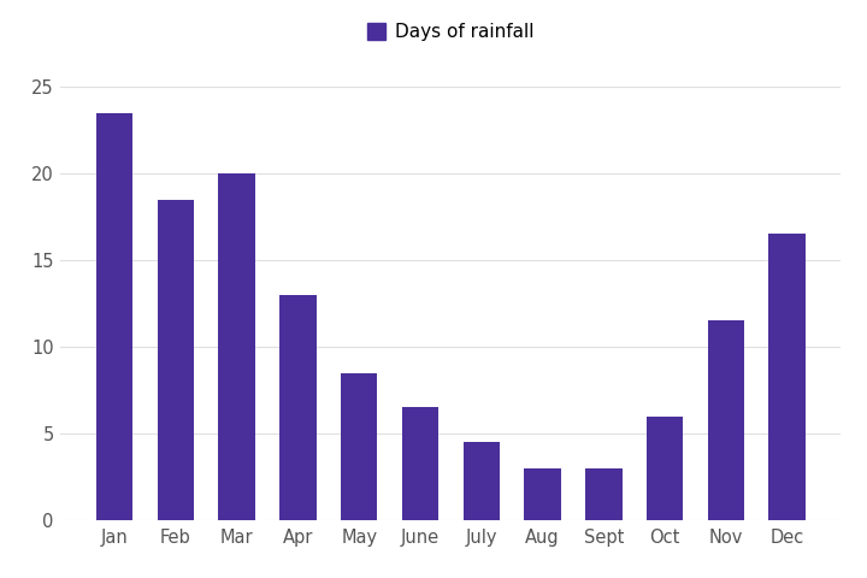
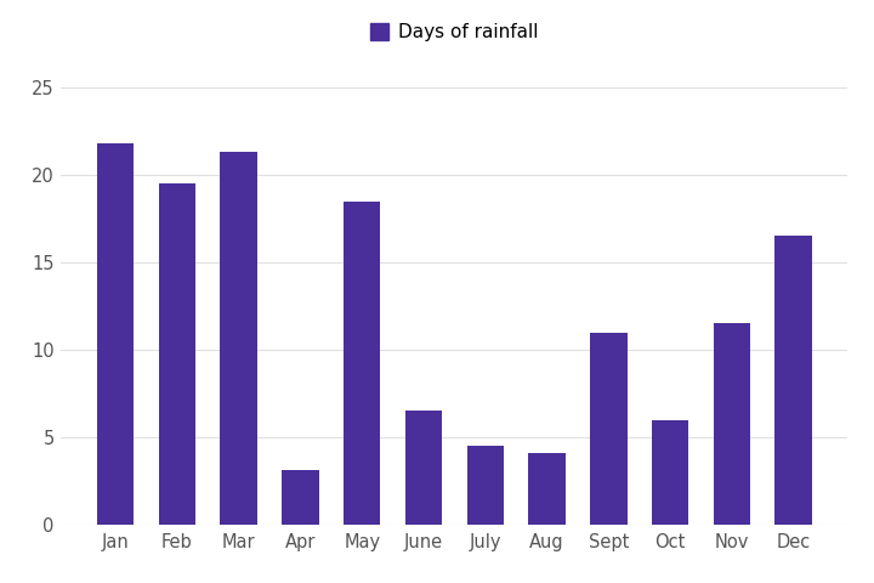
Jan: 23.5 -> 21.8
Feb: 18.5 -> 19.5
Mar: 20.0 -> 21.3
Apr: 13.0 -> 3.1
May: 8.5 -> 18.5
Aug: 3.0 -> 4.1
Sept: 3.0 -> 11.0
